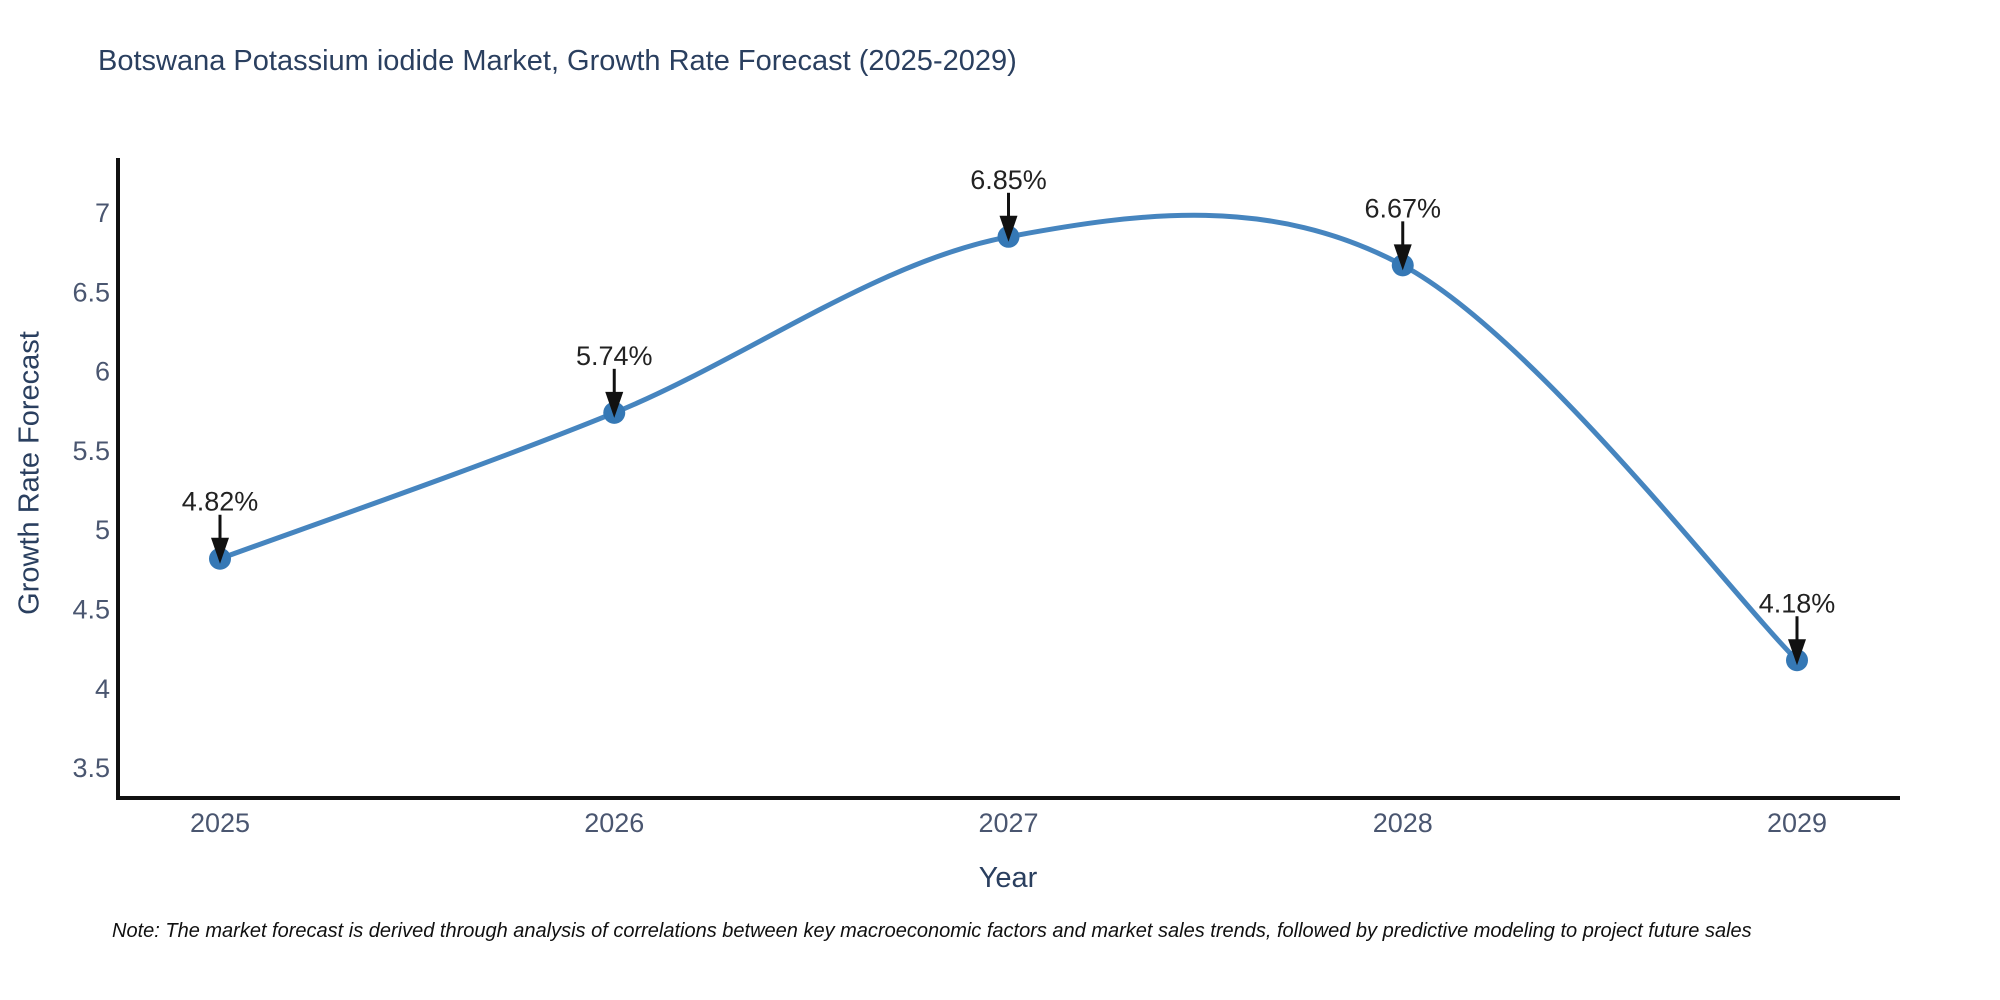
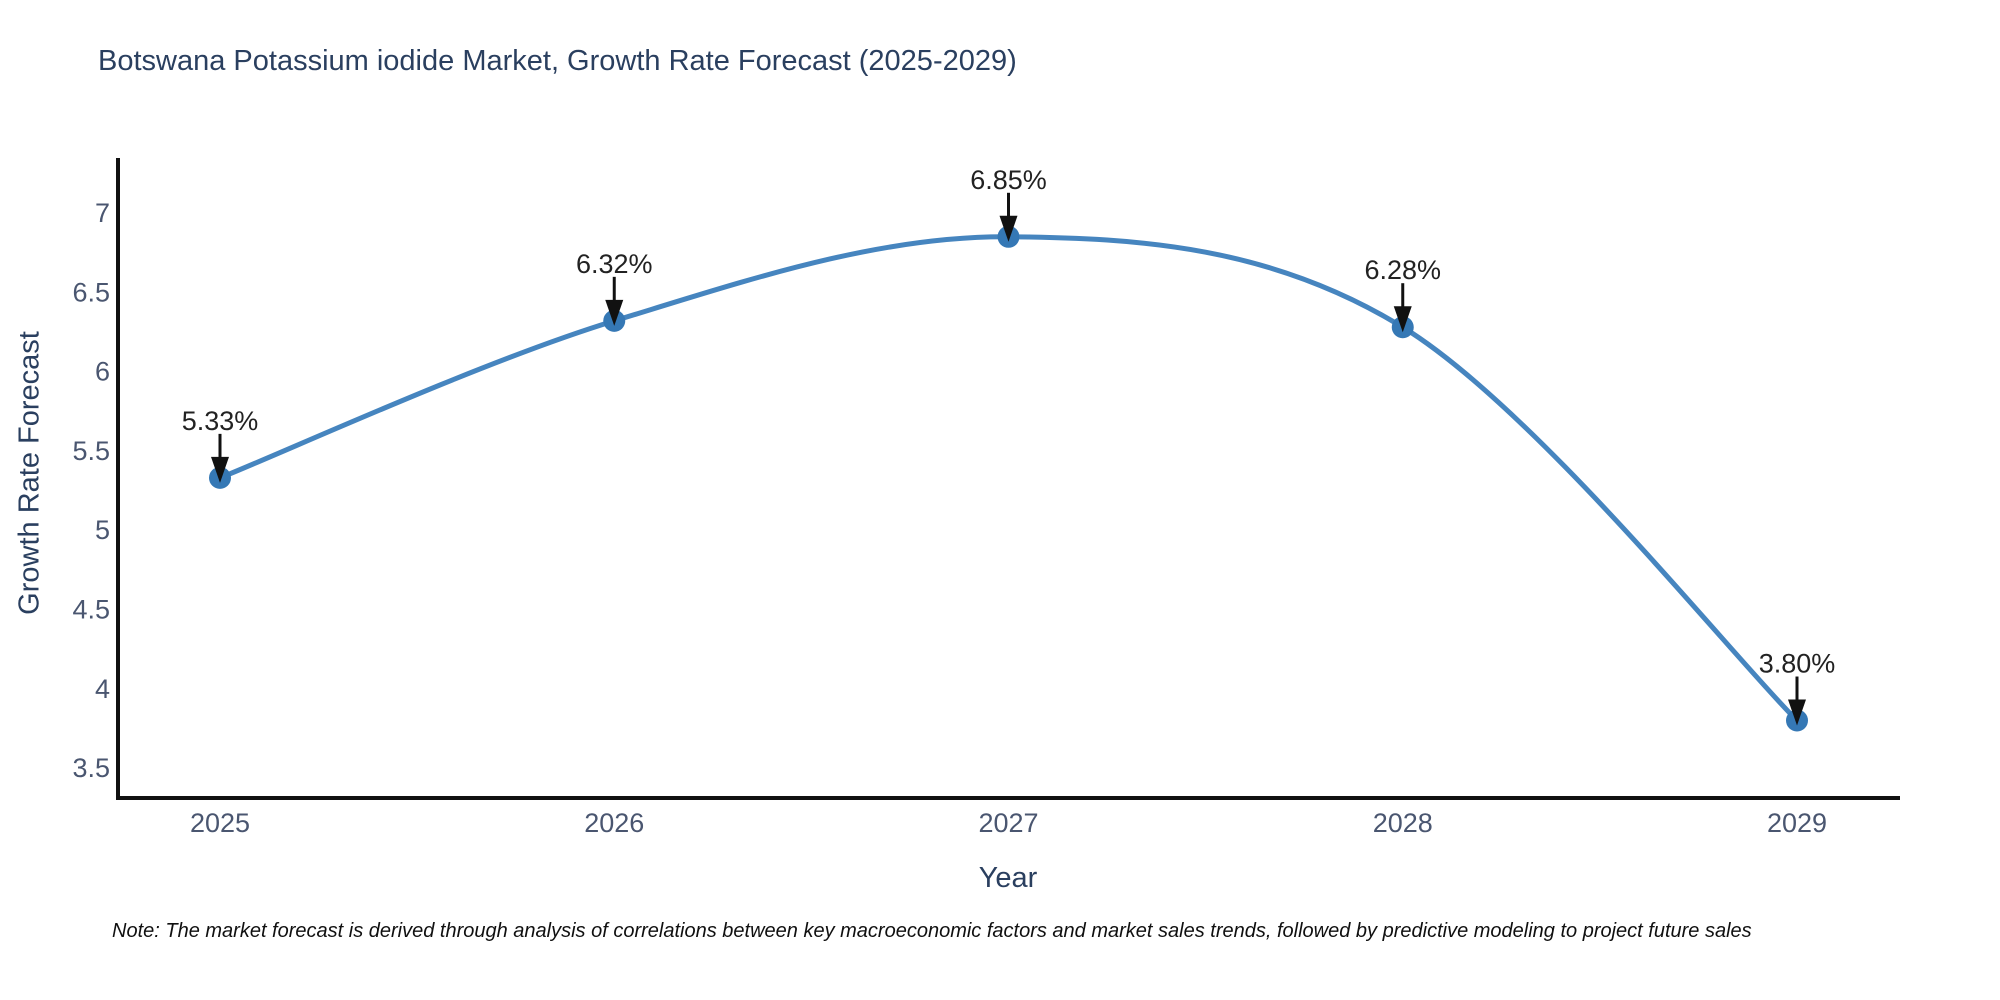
2025: 4.82% -> 5.33%
2026: 5.74% -> 6.32%
2028: 6.67% -> 6.28%
2029: 4.18% -> 3.80%
